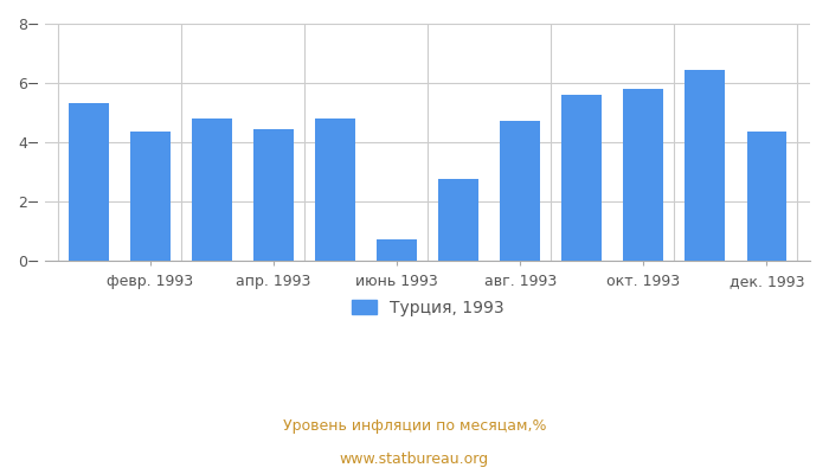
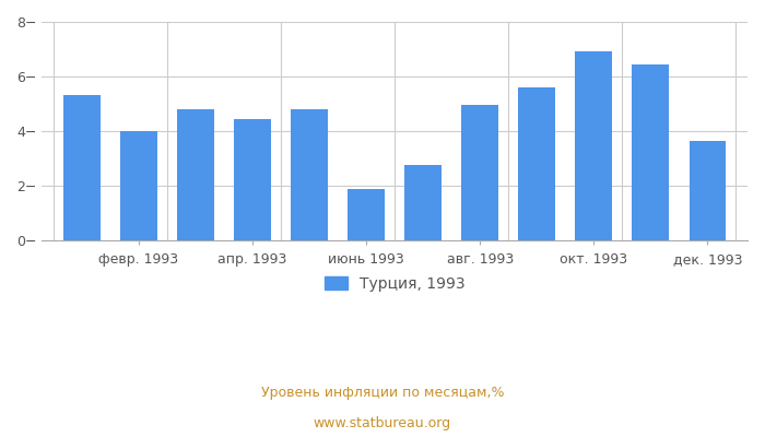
февр. 1993: 4.35- -> 4.00-
июнь 1993: 0.70- -> 1.85-
авг. 1993: 4.70- -> 4.95-
окт. 1993: 5.80- -> 6.90-
дек. 1993: 4.35- -> 3.65-
